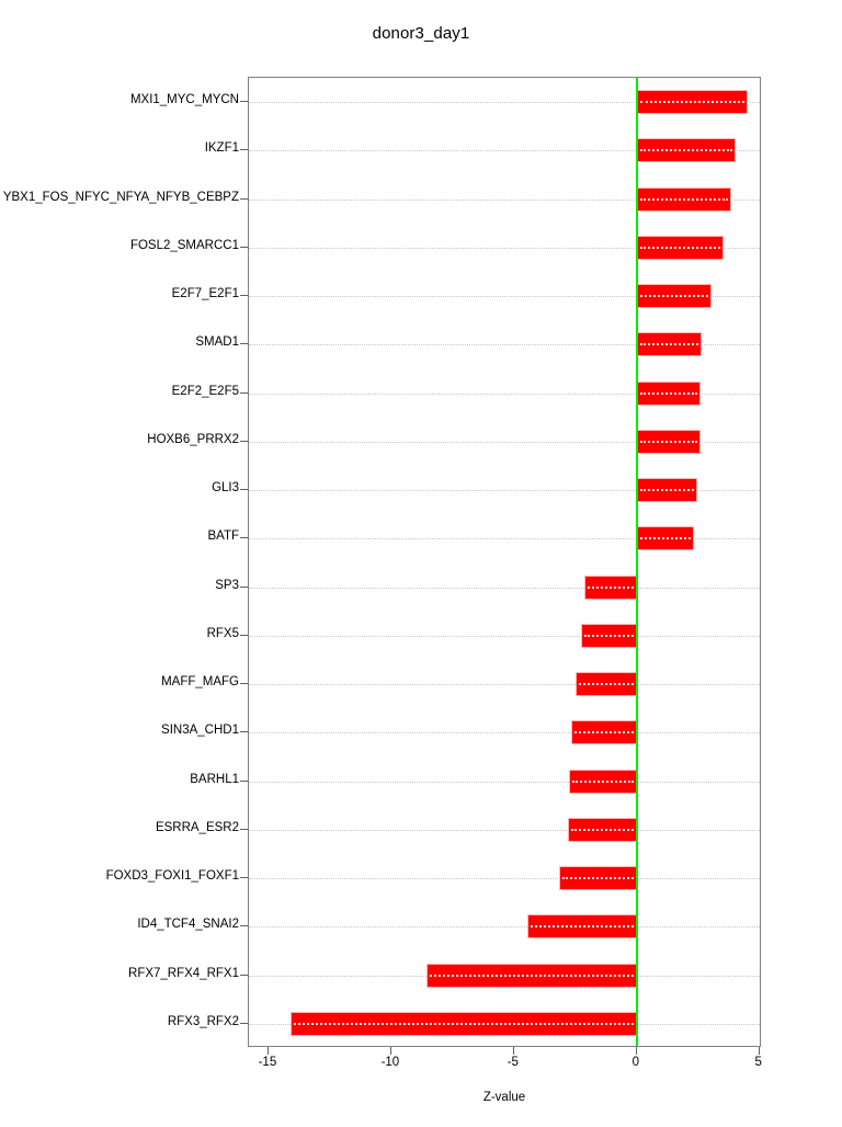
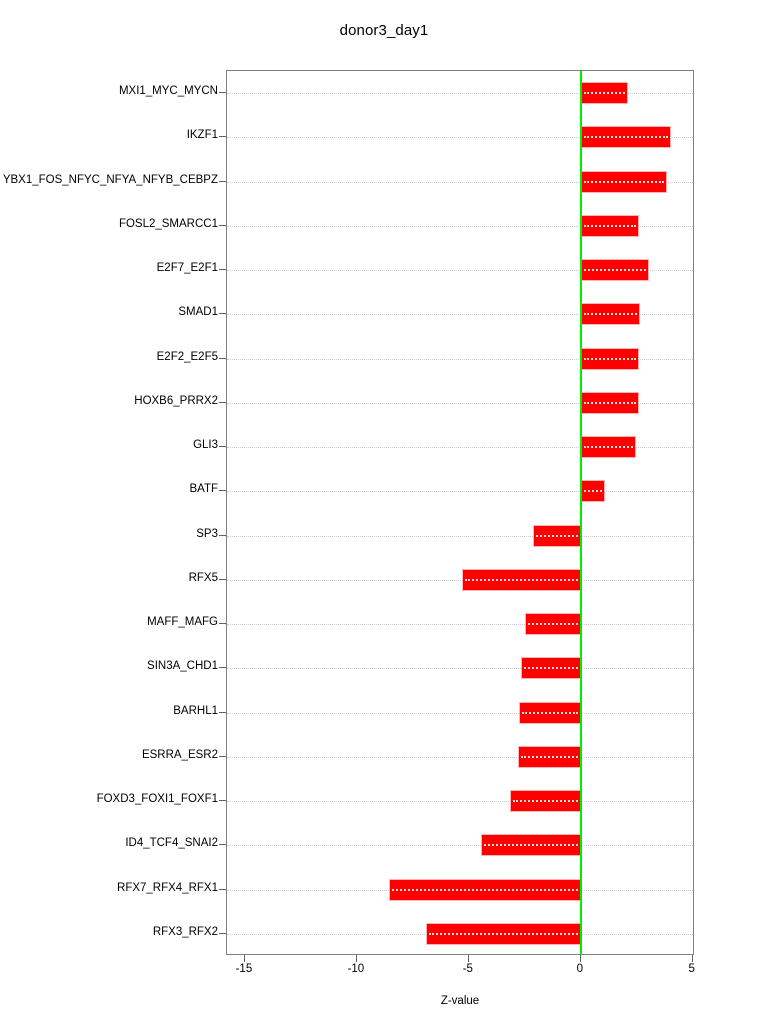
MXI1_MYC_MYCN: 4.5 -> 2.1
FOSL2_SMARCC1: 3.5 -> 2.6
BATF: 2.4 -> 1.1
RFX5: -2.2 -> -5.3
RFX3_RFX2: -14.1 -> -6.9
